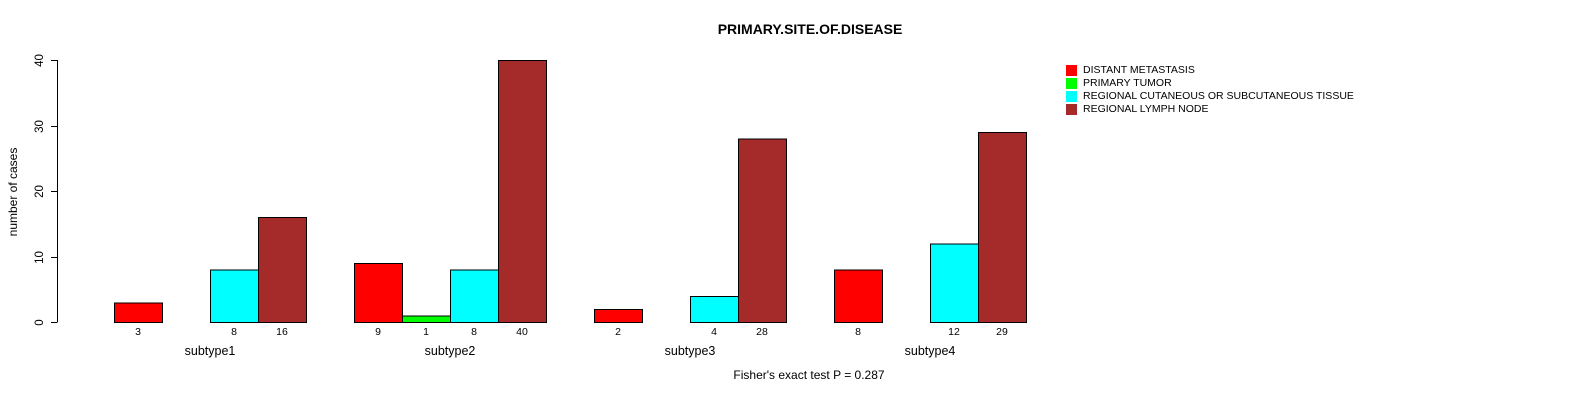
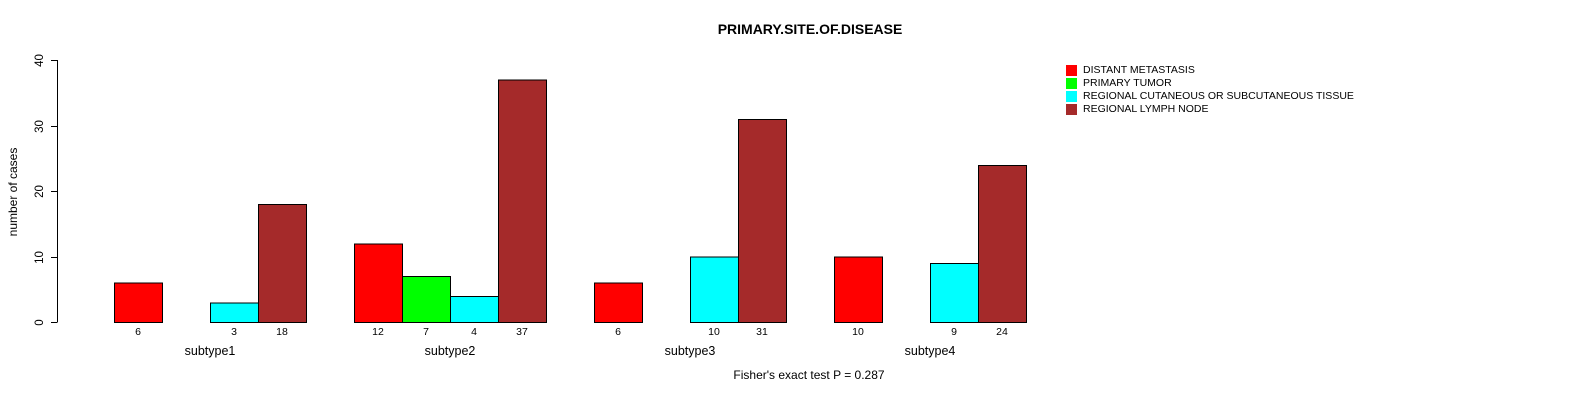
DISTANT METASTASIS/subtype1: 3 -> 6
REGIONAL CUTANEOUS OR SUBCUTANEOUS TISSUE/subtype1: 8 -> 3
REGIONAL LYMPH NODE/subtype1: 16 -> 18
DISTANT METASTASIS/subtype2: 9 -> 12
PRIMARY TUMOR/subtype2: 1 -> 7
REGIONAL CUTANEOUS OR SUBCUTANEOUS TISSUE/subtype2: 8 -> 4
REGIONAL LYMPH NODE/subtype2: 40 -> 37
DISTANT METASTASIS/subtype3: 2 -> 6
REGIONAL CUTANEOUS OR SUBCUTANEOUS TISSUE/subtype3: 4 -> 10
REGIONAL LYMPH NODE/subtype3: 28 -> 31
DISTANT METASTASIS/subtype4: 8 -> 10
REGIONAL CUTANEOUS OR SUBCUTANEOUS TISSUE/subtype4: 12 -> 9
REGIONAL LYMPH NODE/subtype4: 29 -> 24
